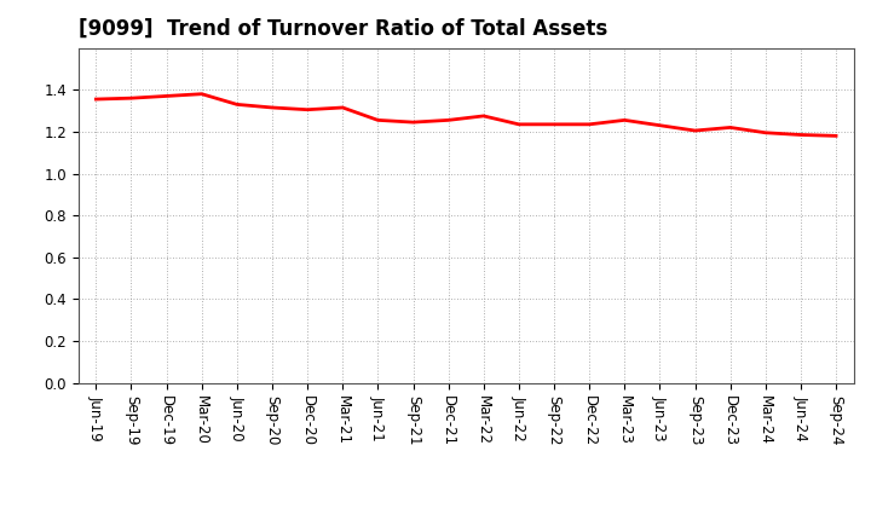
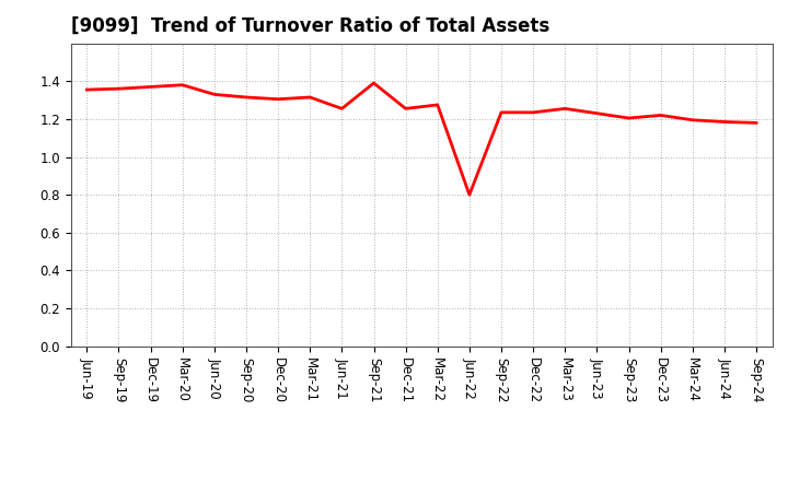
Sep-21: 1.25 -> 1.39
Jun-22: 1.24 -> 0.80
